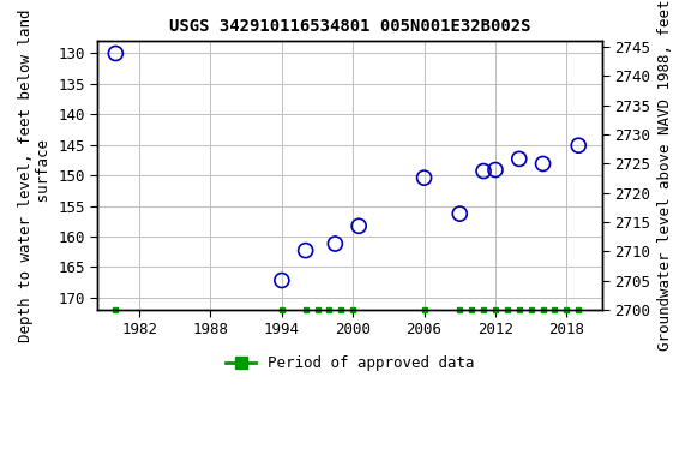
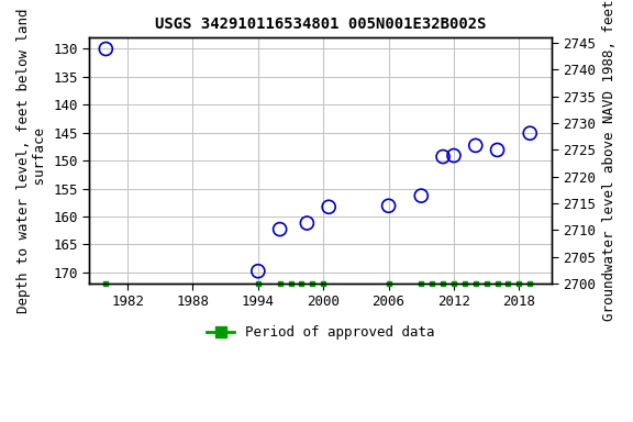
1994: 167.2 -> 169.8
2006: 150.4 -> 158.1
